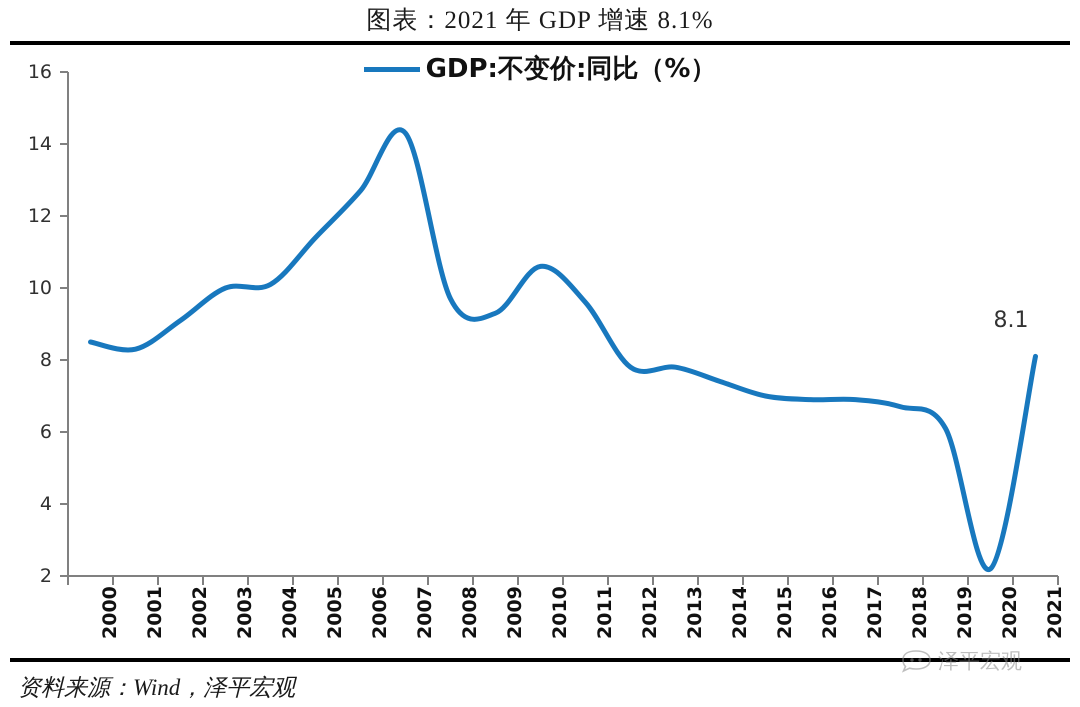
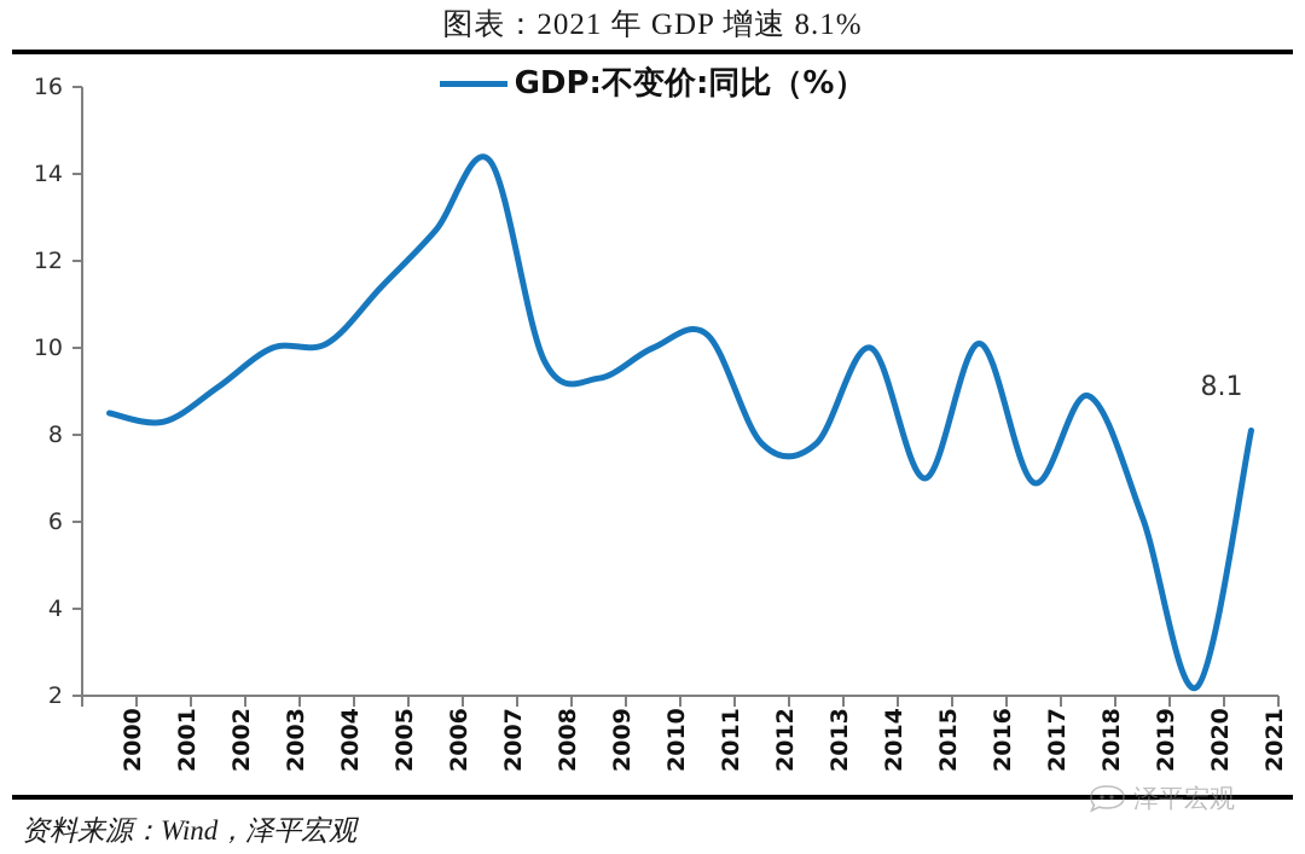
2010: 10.6 -> 10.0
2011: 9.6 -> 10.3
2014: 7.4 -> 10.0
2016: 6.9 -> 10.1
2018: 6.7 -> 8.9
